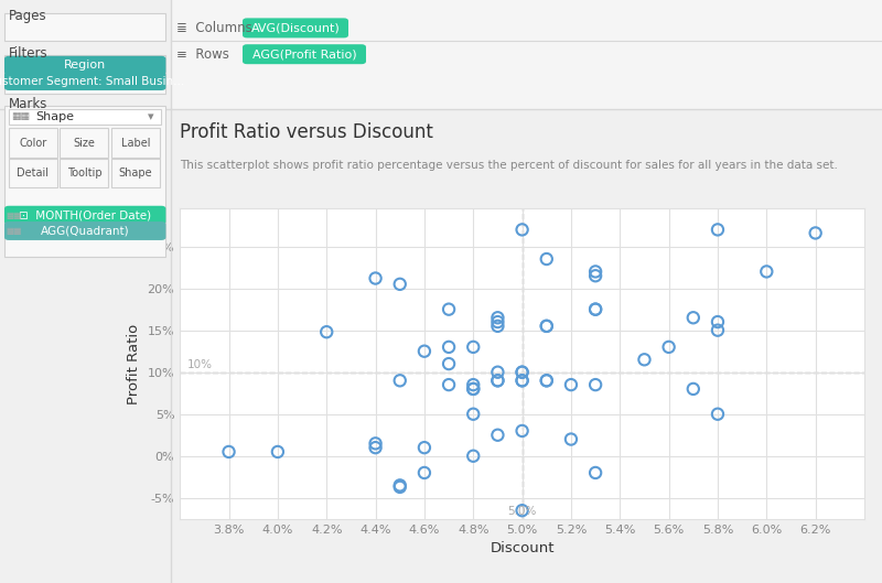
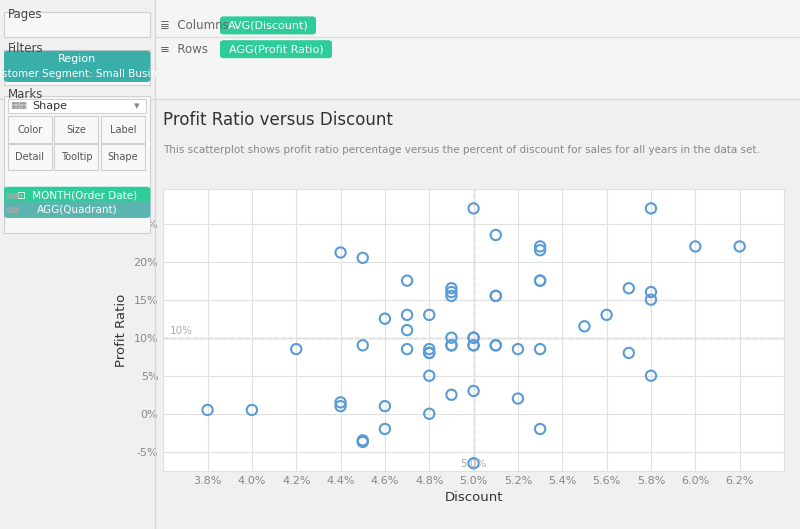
4.2%: 14.8% -> 8.5%
6.2%: 26.6% -> 22.0%
